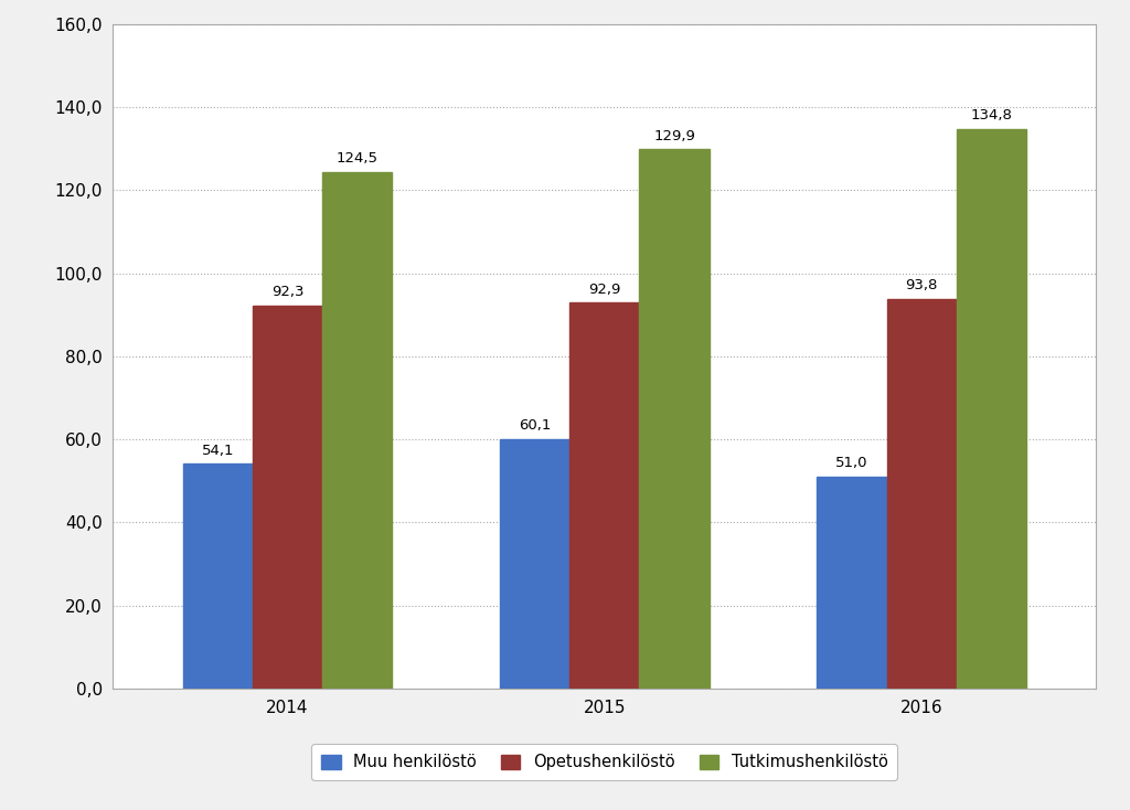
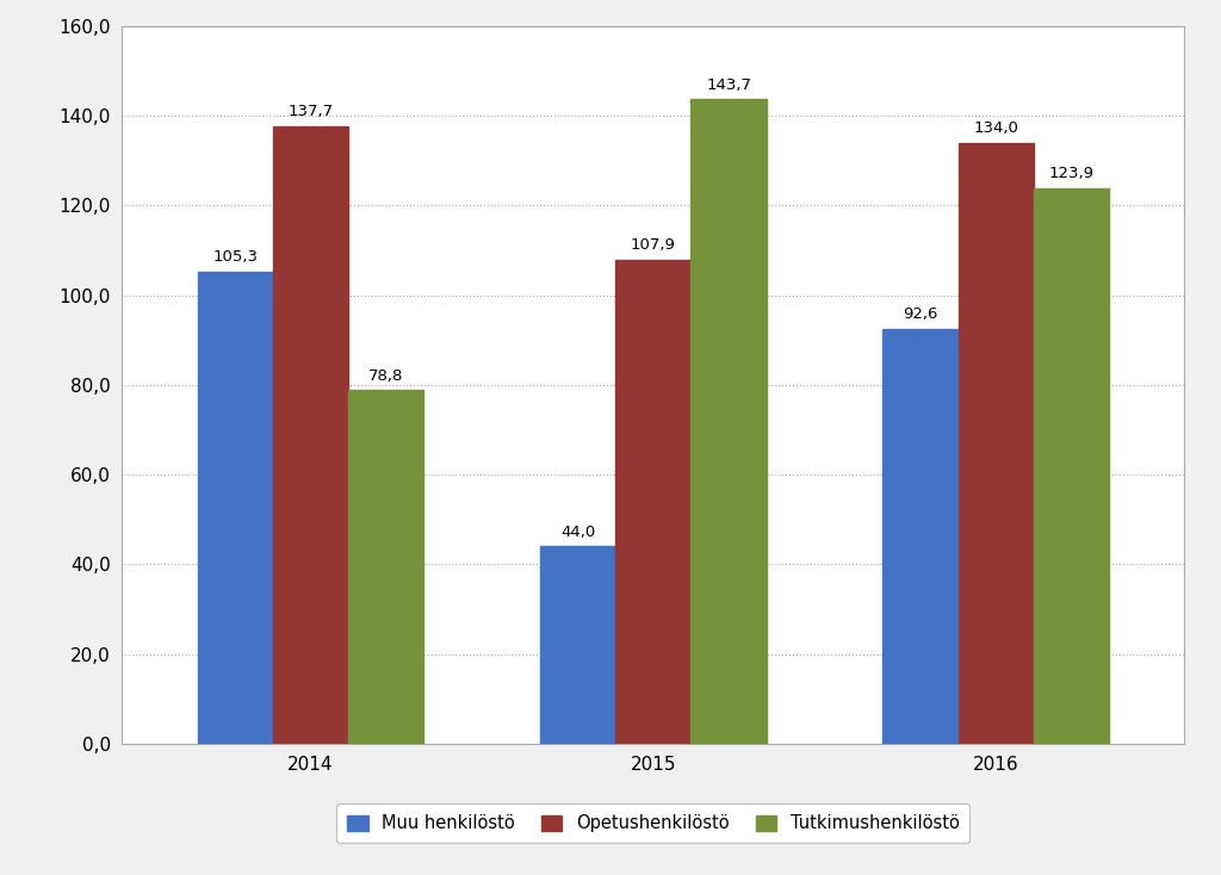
Muu henkilöstö/2014: 54,1 -> 105,3
Opetushenkilöstö/2014: 92,3 -> 137,7
Tutkimushenkilöstö/2014: 124,5 -> 78,8
Muu henkilöstö/2015: 60,1 -> 44,0
Opetushenkilöstö/2015: 92,9 -> 107,9
Tutkimushenkilöstö/2015: 129,9 -> 143,7
Muu henkilöstö/2016: 51,0 -> 92,6
Opetushenkilöstö/2016: 93,8 -> 134,0
Tutkimushenkilöstö/2016: 134,8 -> 123,9
